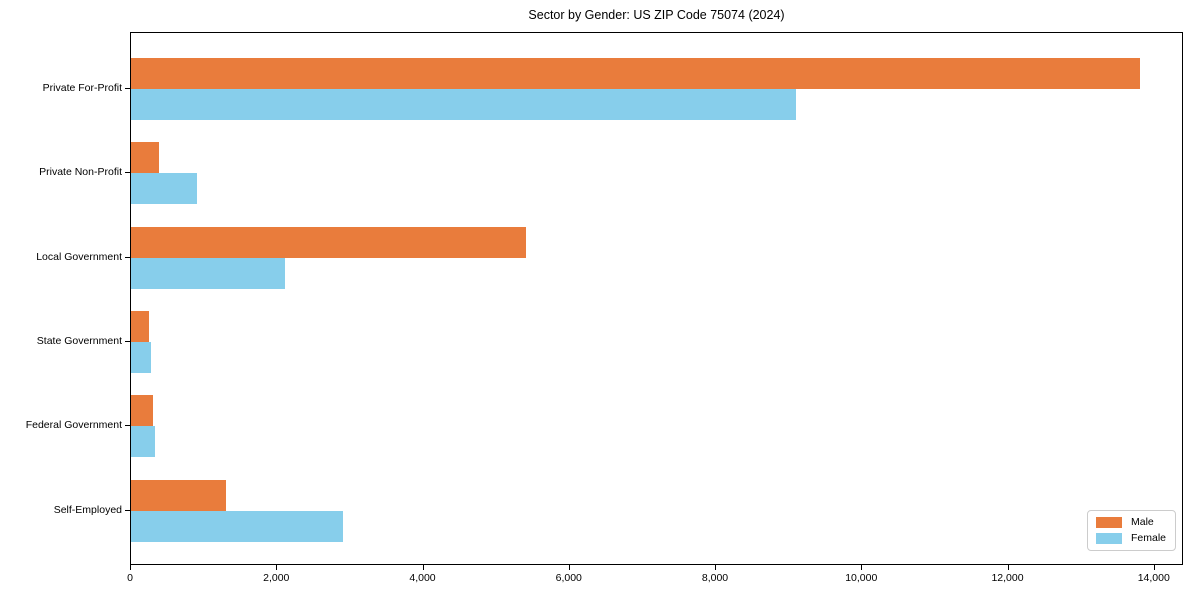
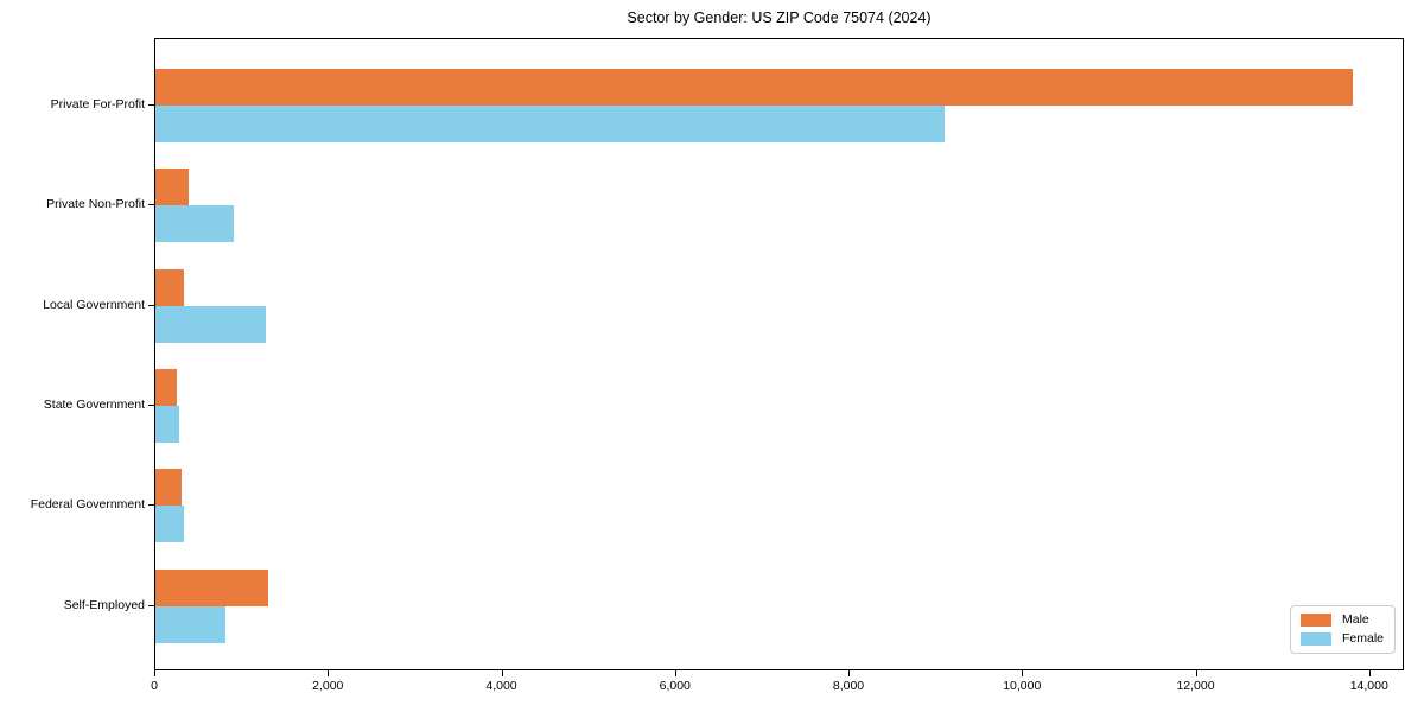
Male/Local Government: 5400 -> 300
Female/Local Government: 2100 -> 1300
Female/Self-Employed: 2900 -> 800
